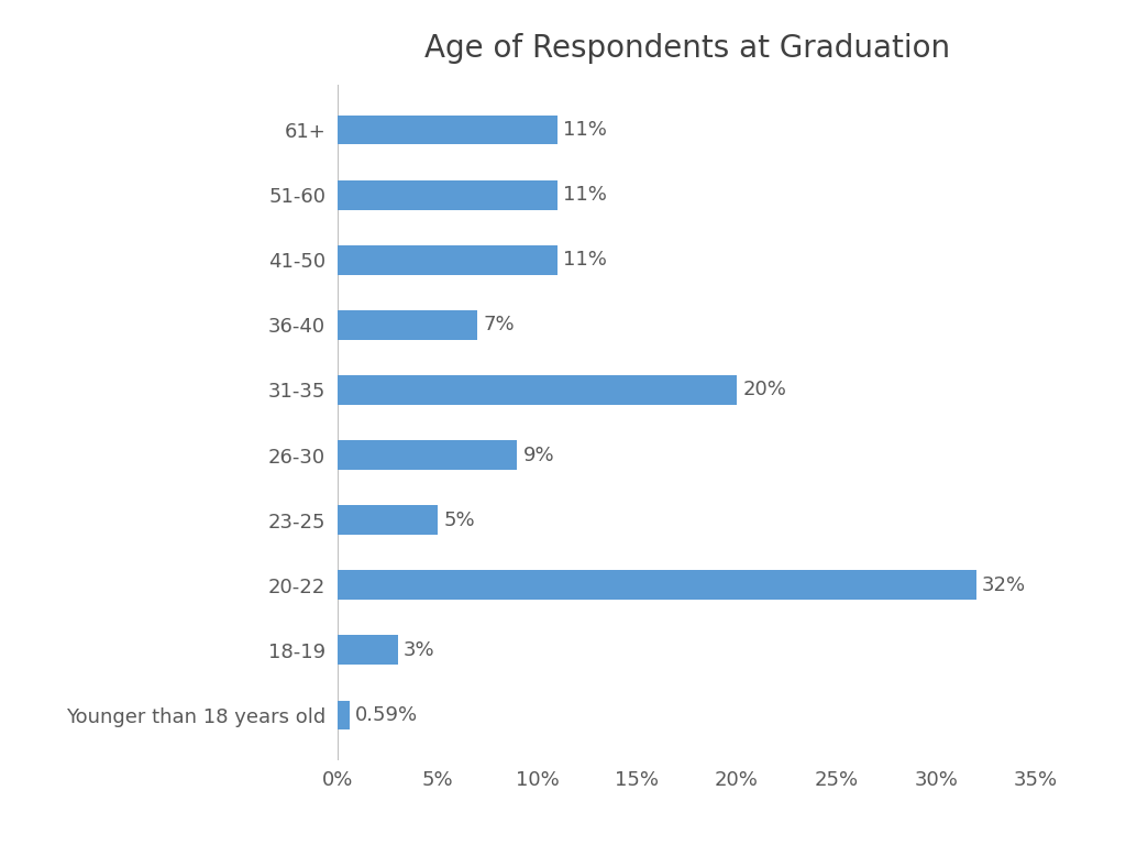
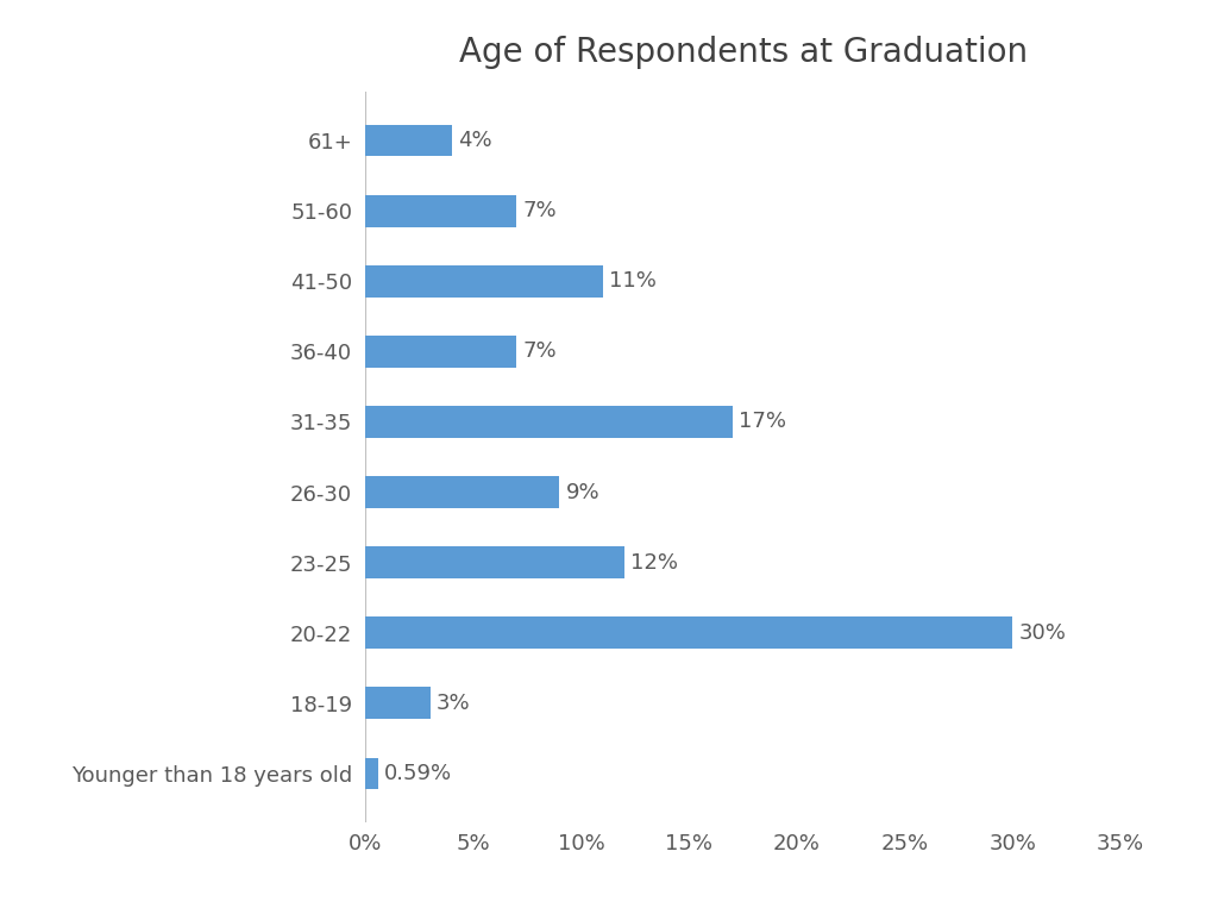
61+: 11% -> 4%
51-60: 11% -> 7%
31-35: 20% -> 17%
23-25: 5% -> 12%
20-22: 32% -> 30%
